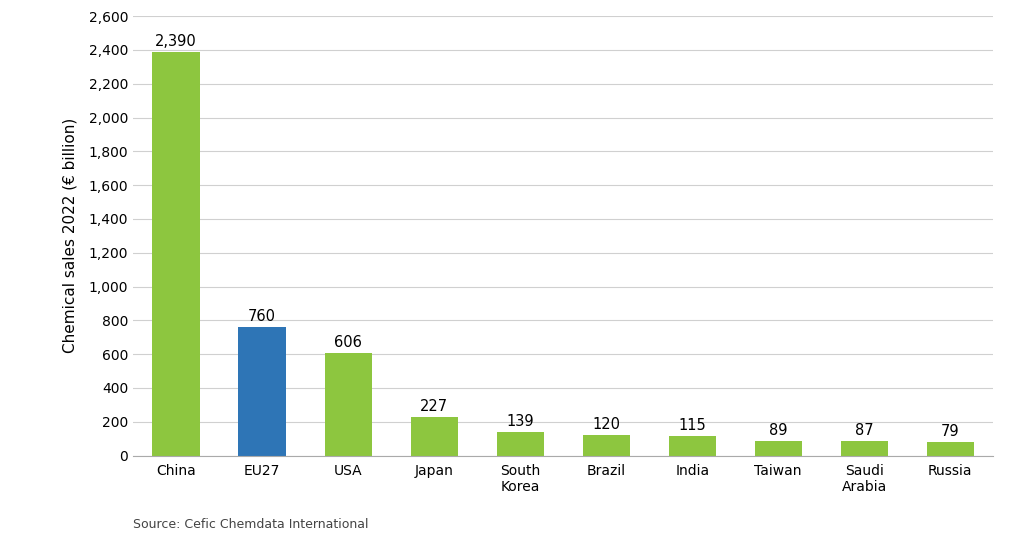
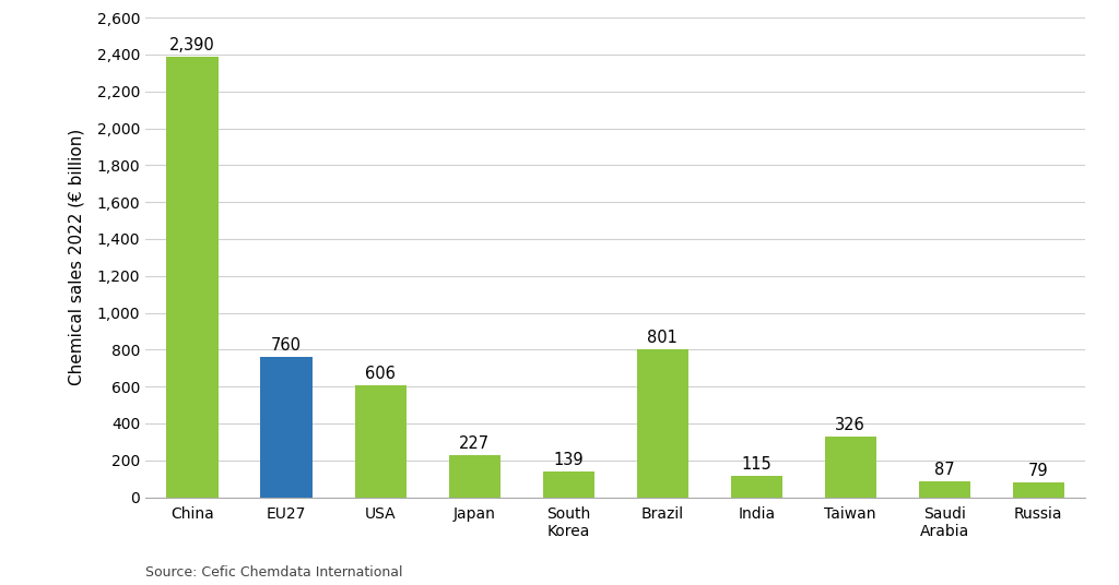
Brazil: 120 -> 801
Taiwan: 89 -> 326
